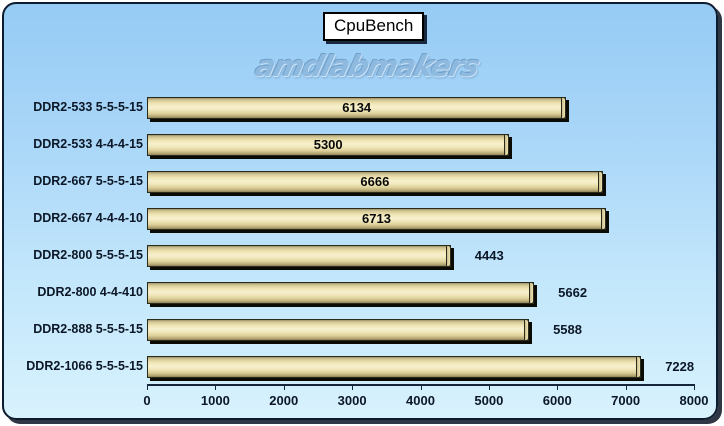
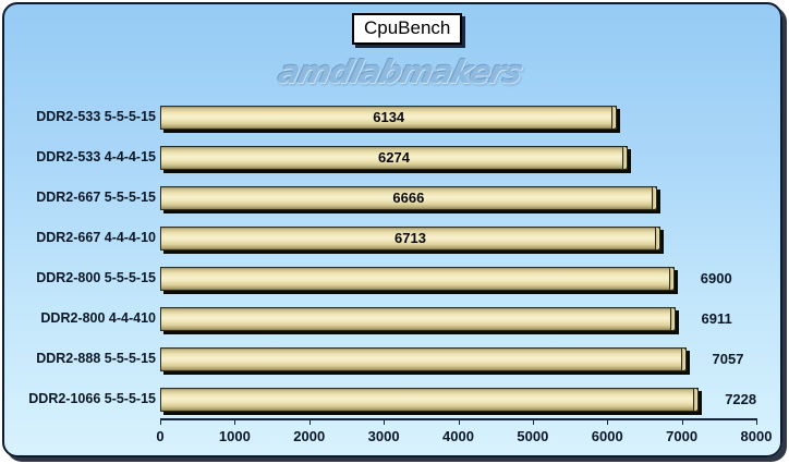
DDR2-533 4-4-4-15: 5300 -> 6274
DDR2-800 5-5-5-15: 4443 -> 6900
DDR2-800 4-4-410: 5662 -> 6911
DDR2-888 5-5-5-15: 5588 -> 7057
